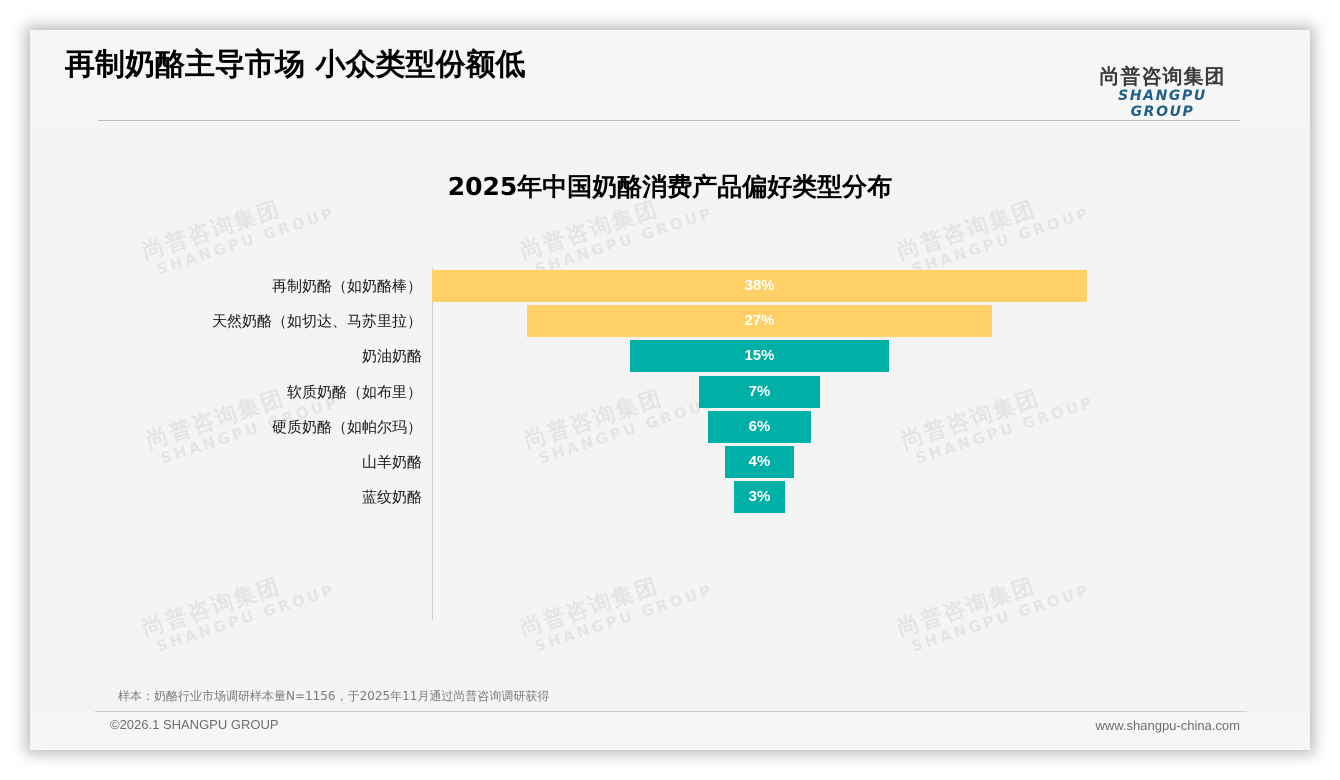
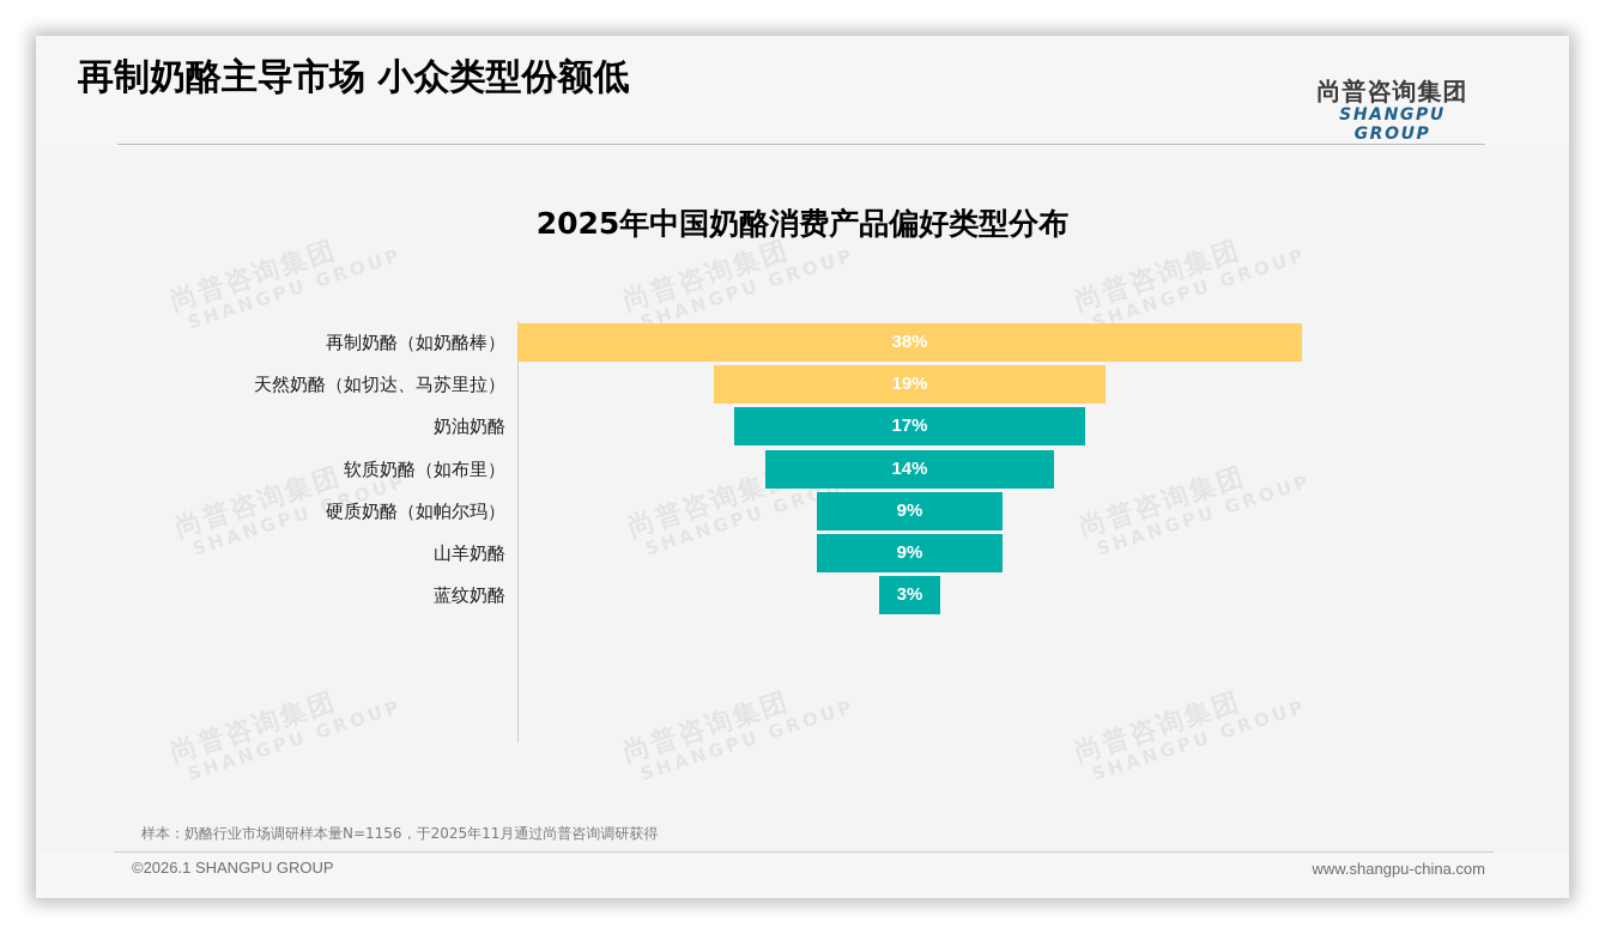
天然奶酪（如切达、马苏里拉）: 27% -> 19%
奶油奶酪: 15% -> 17%
软质奶酪（如布里）: 7% -> 14%
硬质奶酪（如帕尔玛）: 6% -> 9%
山羊奶酪: 4% -> 9%
